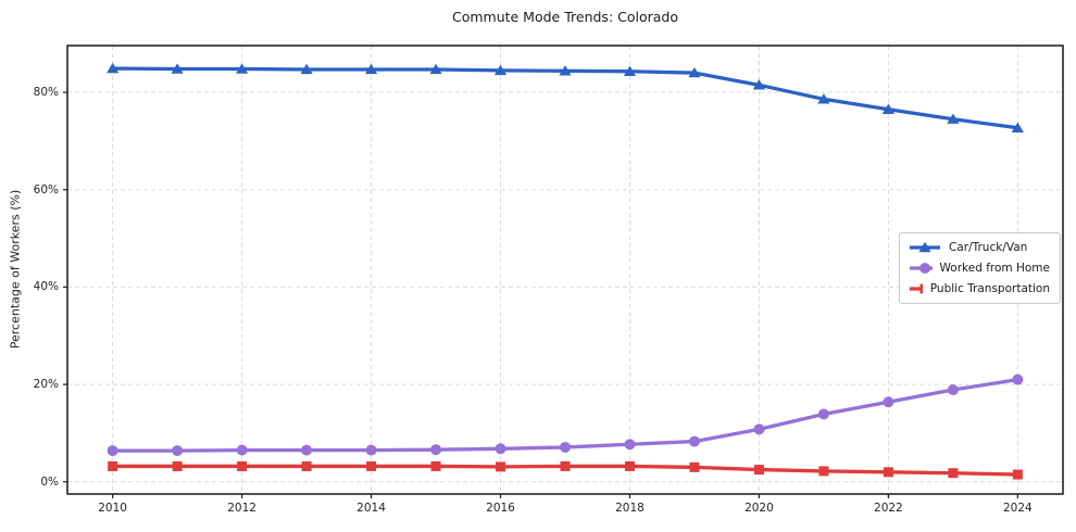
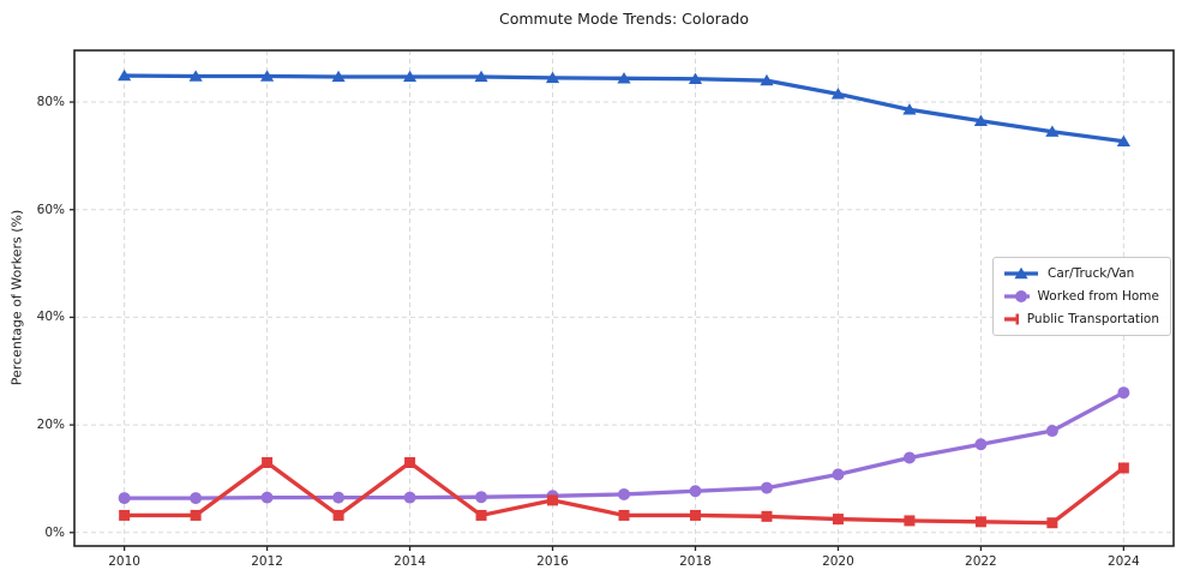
Public Transportation/2012: 3% -> 13%
Public Transportation/2014: 3% -> 13%
Public Transportation/2016: 3% -> 6%
Worked from Home/2024: 21% -> 26%
Public Transportation/2024: 2% -> 12%
